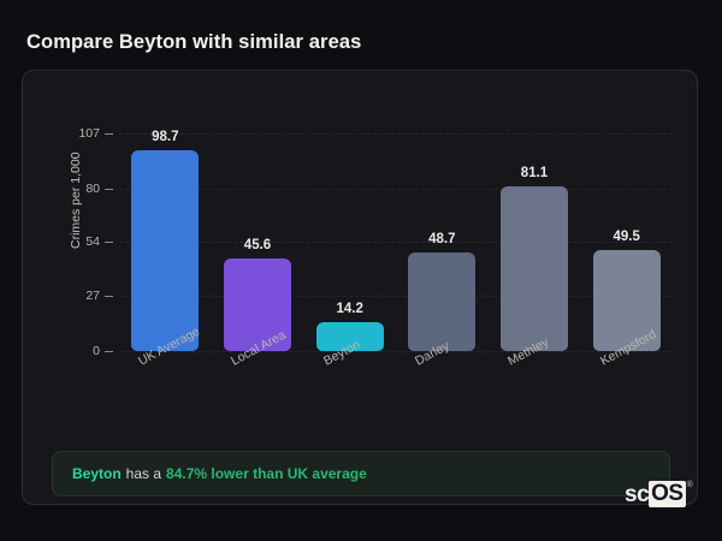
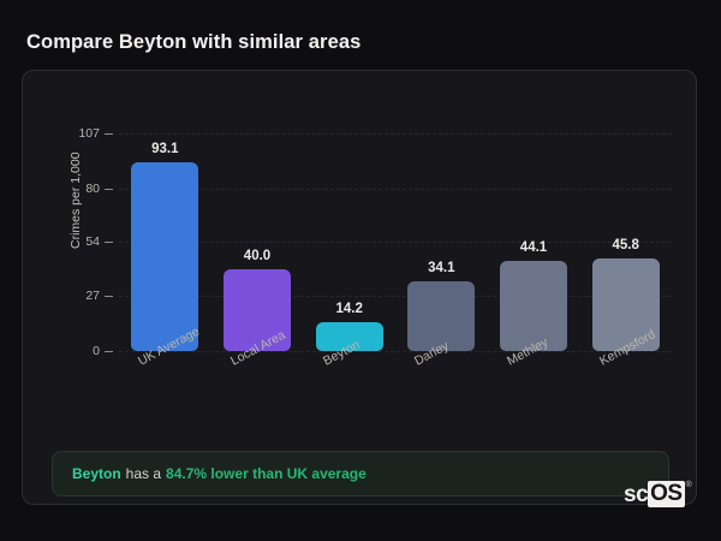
UK Average: 98.7 -> 93.1
Local Area: 45.6 -> 40.0
Darley: 48.7 -> 34.1
Methley: 81.1 -> 44.1
Kempsford: 49.5 -> 45.8
